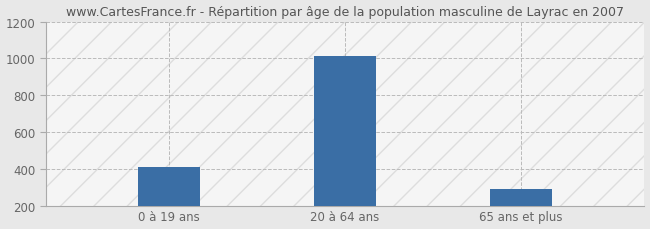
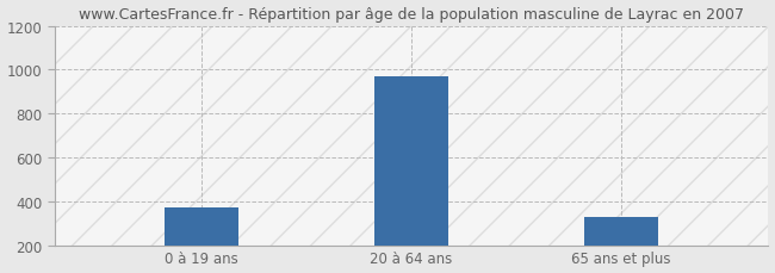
0 à 19 ans: 410 -> 370
20 à 64 ans: 1010 -> 970
65 ans et plus: 290 -> 330
